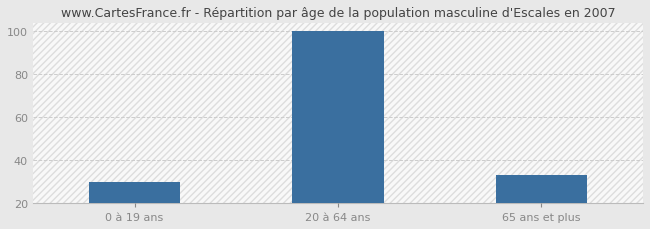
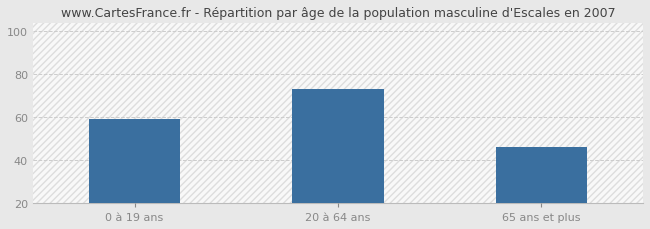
0 à 19 ans: 30 -> 59
20 à 64 ans: 100 -> 73
65 ans et plus: 33 -> 46
